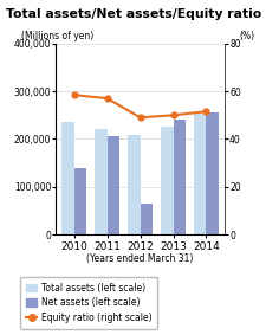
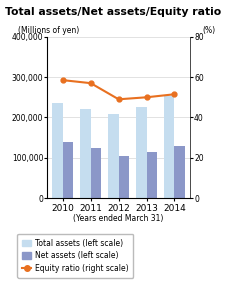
Net assets (left scale)/2011: 205,000 -> 125,000
Net assets (left scale)/2012: 65,000 -> 105,000
Net assets (left scale)/2013: 240,000 -> 115,000
Net assets (left scale)/2014: 255,000 -> 128,000
